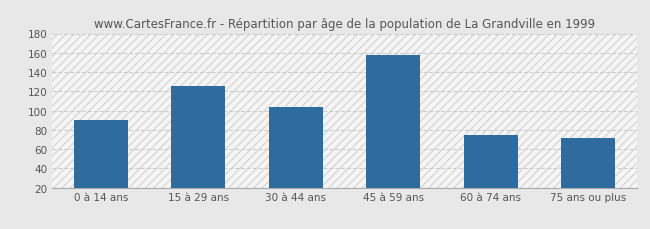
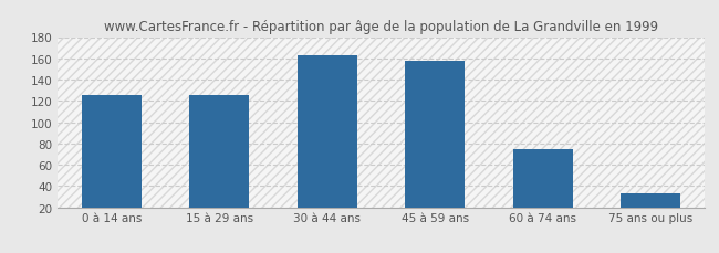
0 à 14 ans: 90 -> 126
30 à 44 ans: 104 -> 163
75 ans ou plus: 72 -> 33
